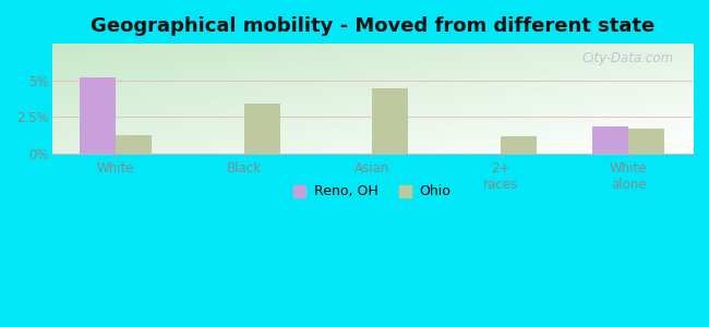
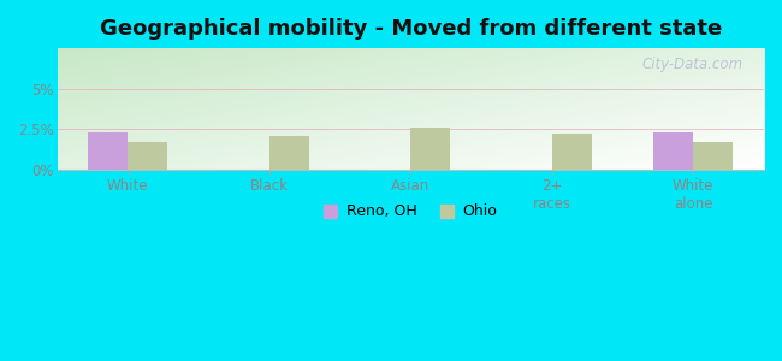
Reno, OH/White: 5.2% -> 2.3%
Ohio/White: 1.3% -> 1.7%
Ohio/Black: 3.4% -> 2.1%
Ohio/Asian: 4.5% -> 2.6%
Ohio/2+ races: 1.2% -> 2.2%
Reno, OH/White alone: 1.9% -> 2.3%
